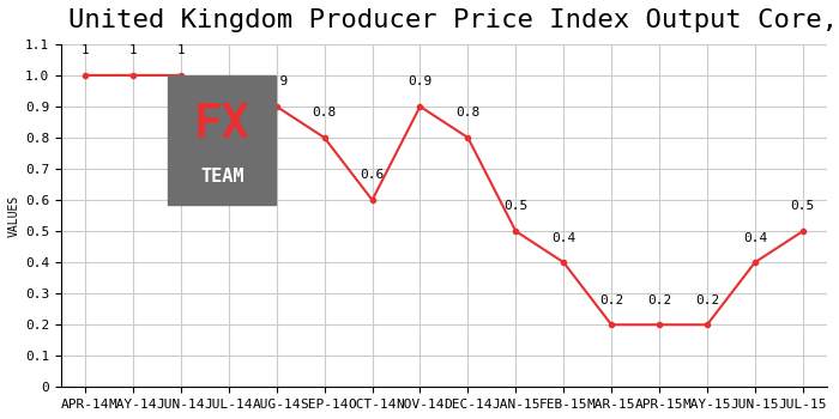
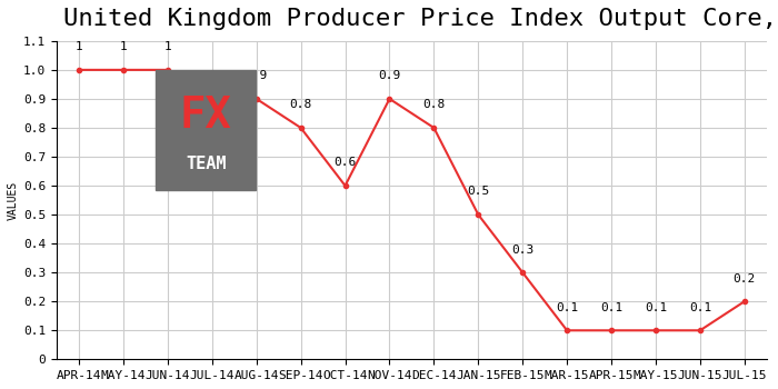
FEB-15: 0.4 -> 0.3
MAR-15: 0.2 -> 0.1
APR-15: 0.2 -> 0.1
MAY-15: 0.2 -> 0.1
JUN-15: 0.4 -> 0.1
JUL-15: 0.5 -> 0.2
